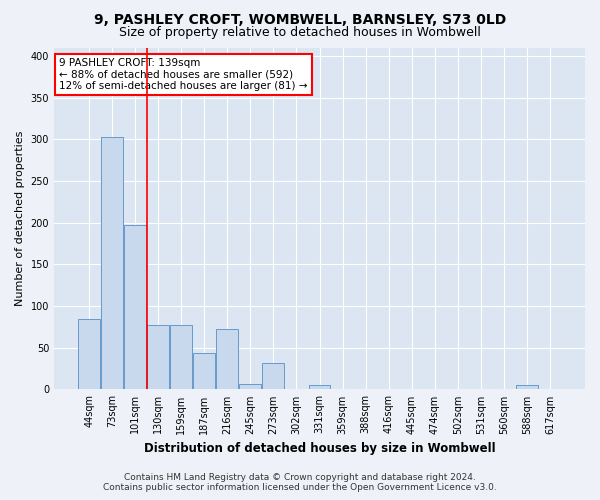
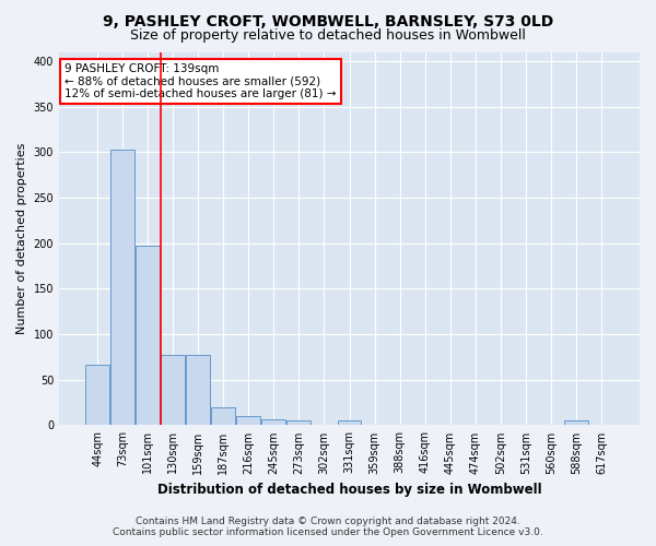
44sqm: 84 -> 67
187sqm: 44 -> 20
216sqm: 72 -> 10
273sqm: 32 -> 5
